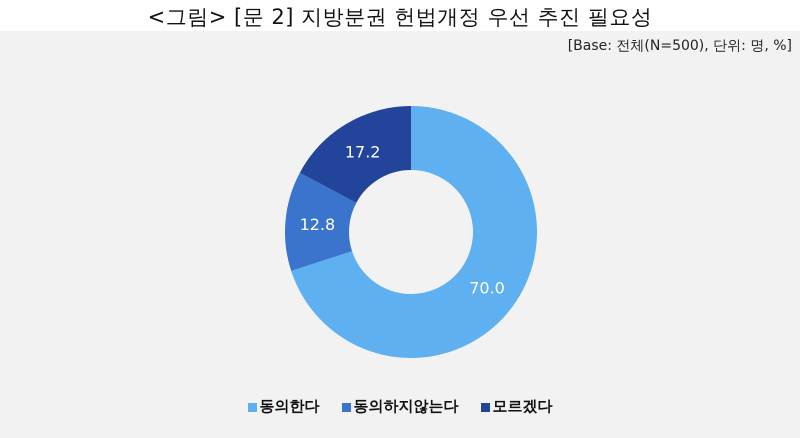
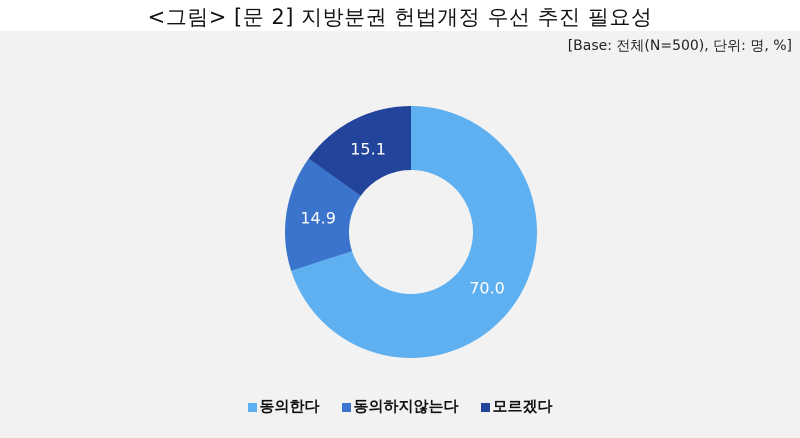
동의하지않는다: 12.8 -> 14.9
모르겠다: 17.2 -> 15.1
